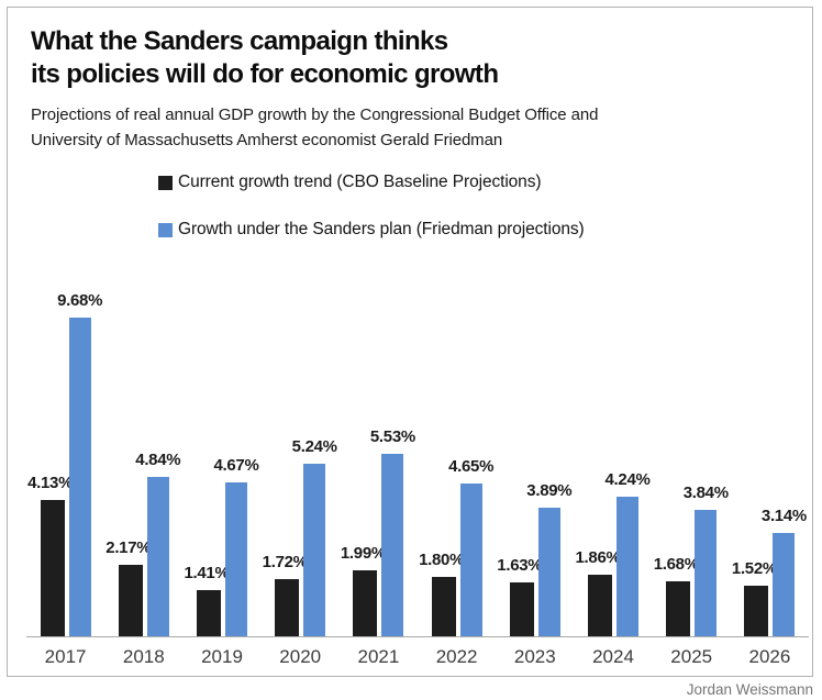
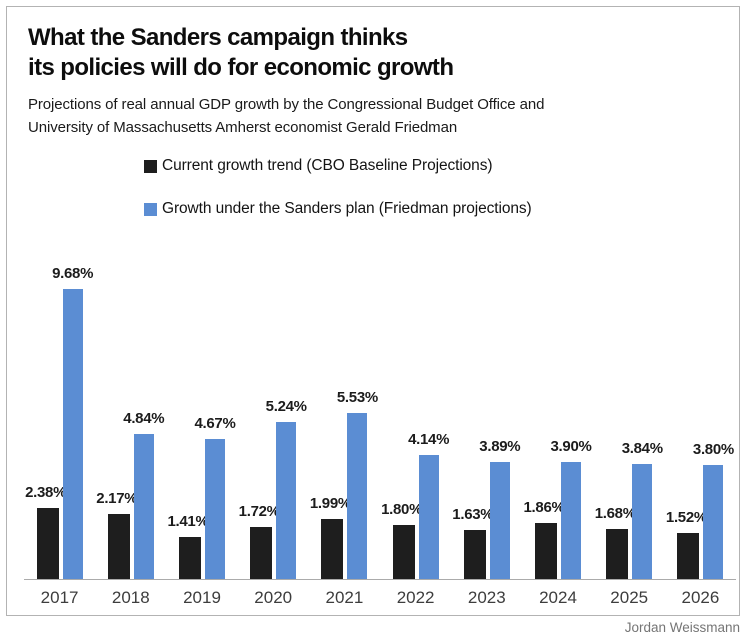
Current growth trend (CBO Baseline Projections)/2017: 4.13% -> 2.38%
Growth under the Sanders plan (Friedman projections)/2022: 4.65% -> 4.14%
Growth under the Sanders plan (Friedman projections)/2024: 4.24% -> 3.90%
Growth under the Sanders plan (Friedman projections)/2026: 3.14% -> 3.80%
